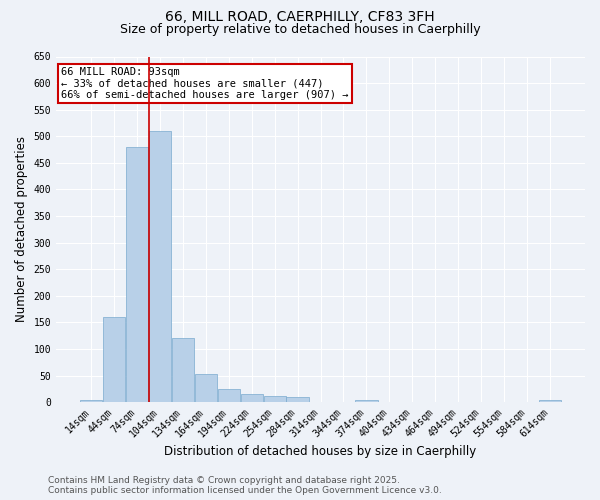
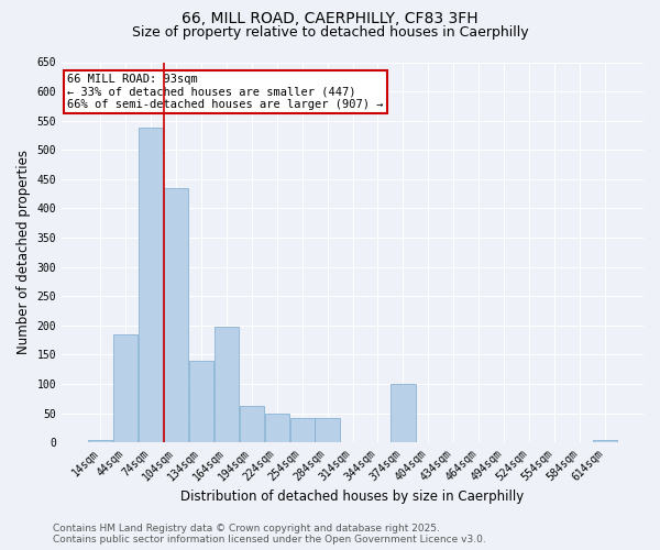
44sqm: 160 -> 184
74sqm: 480 -> 538
104sqm: 510 -> 434
134sqm: 120 -> 140
164sqm: 52 -> 198
194sqm: 25 -> 62
224sqm: 15 -> 50
254sqm: 12 -> 42
284sqm: 9 -> 42
374sqm: 4 -> 100
